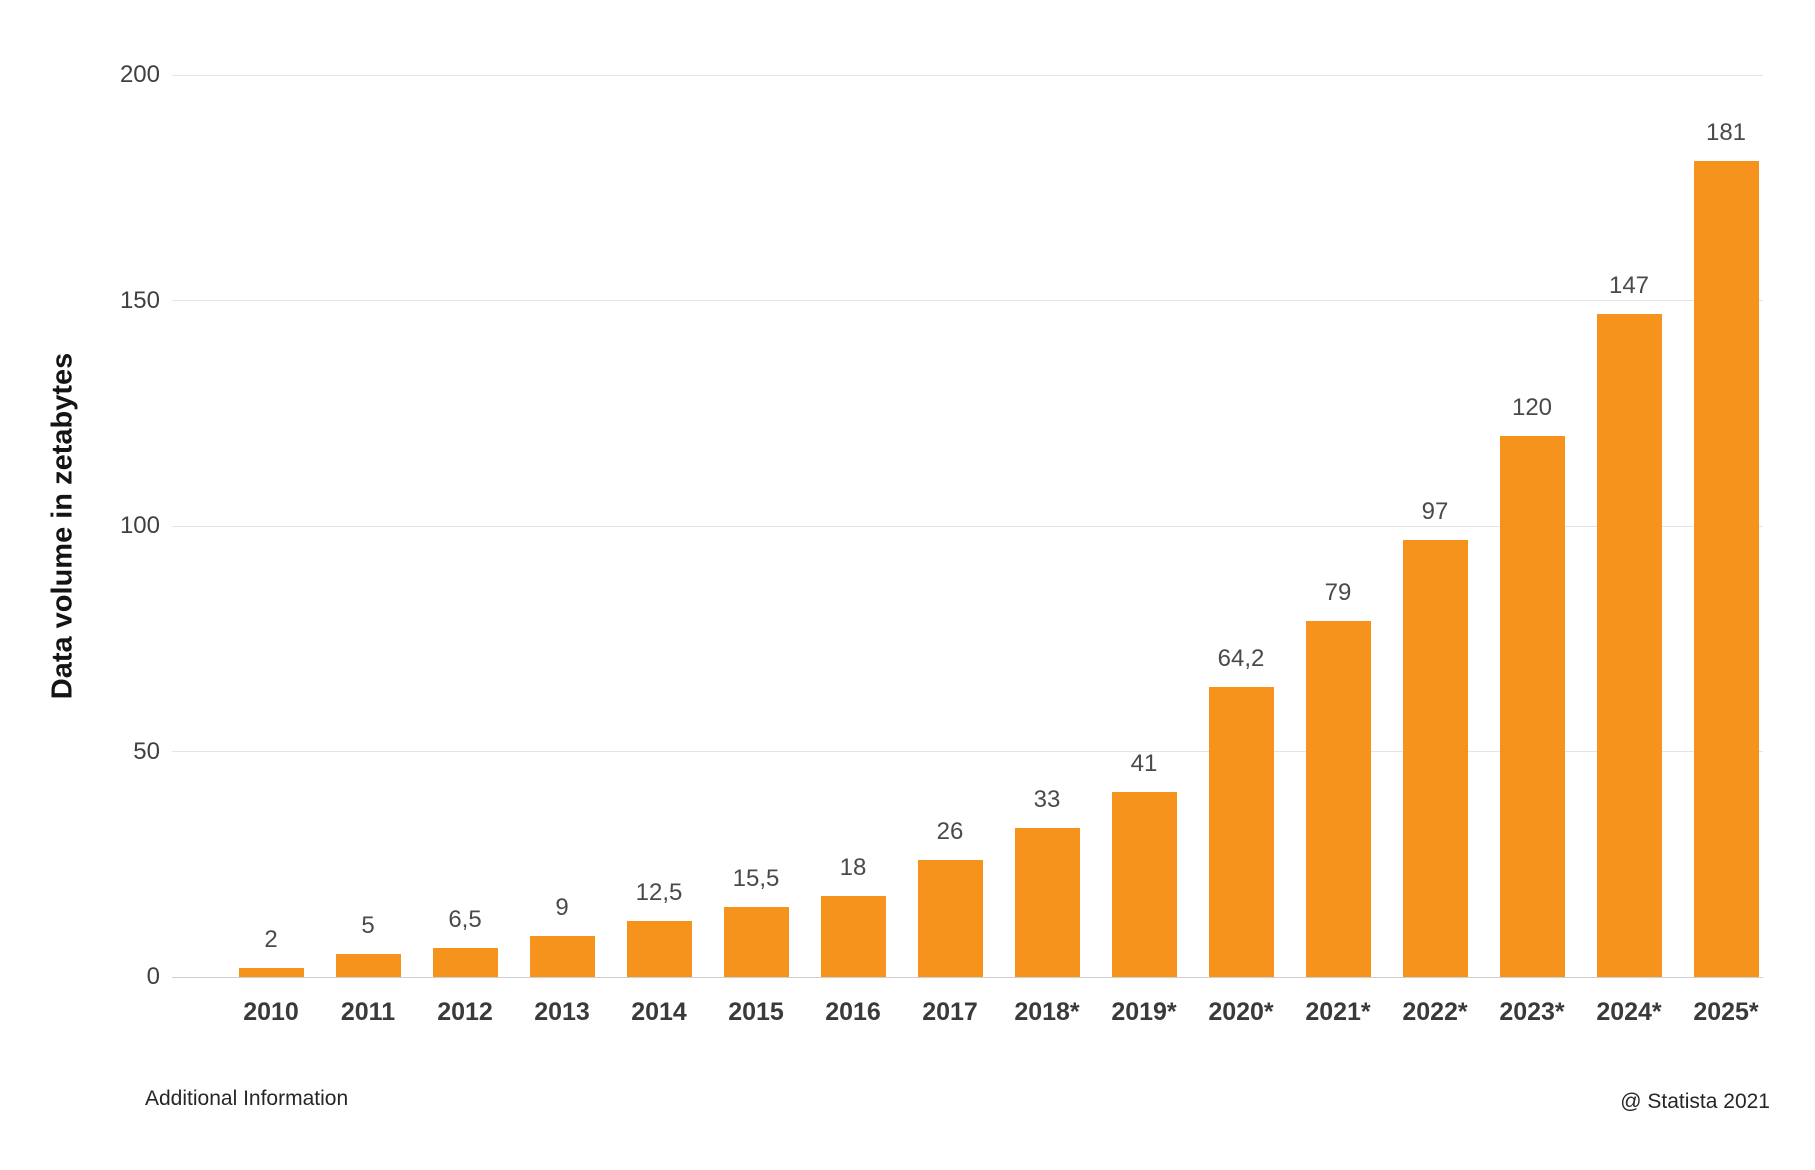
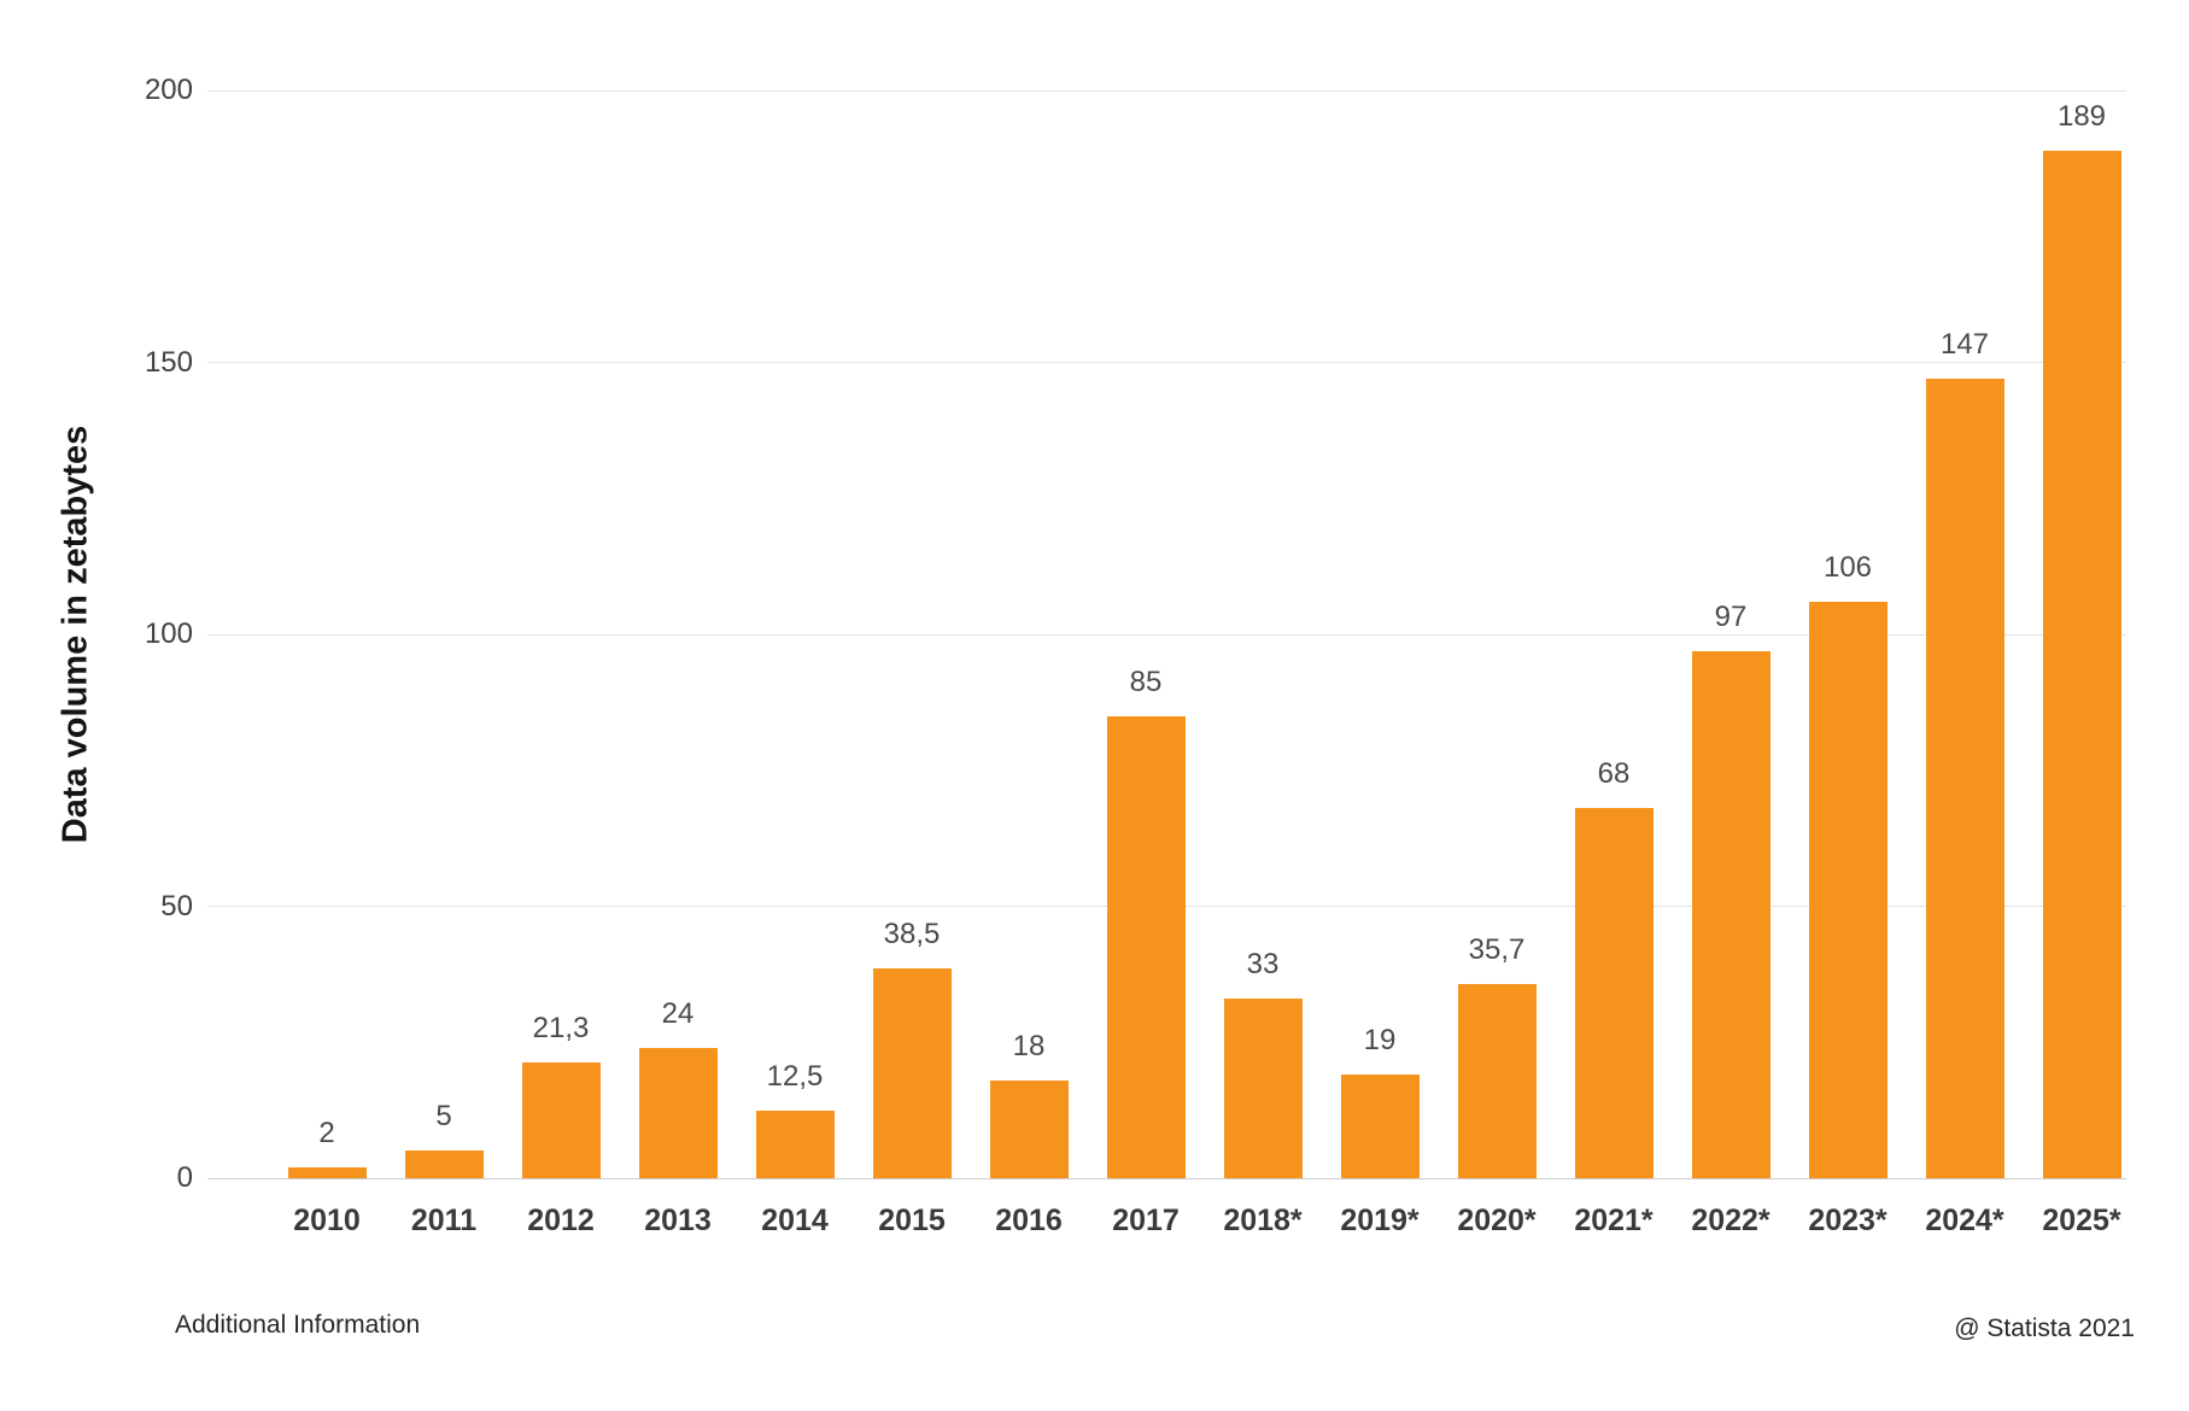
2012: 6,5 -> 21,3
2013: 9 -> 24
2015: 15,5 -> 38,5
2017: 26 -> 85
2019*: 41 -> 19
2020*: 64,2 -> 35,7
2021*: 79 -> 68
2023*: 120 -> 106
2025*: 181 -> 189
